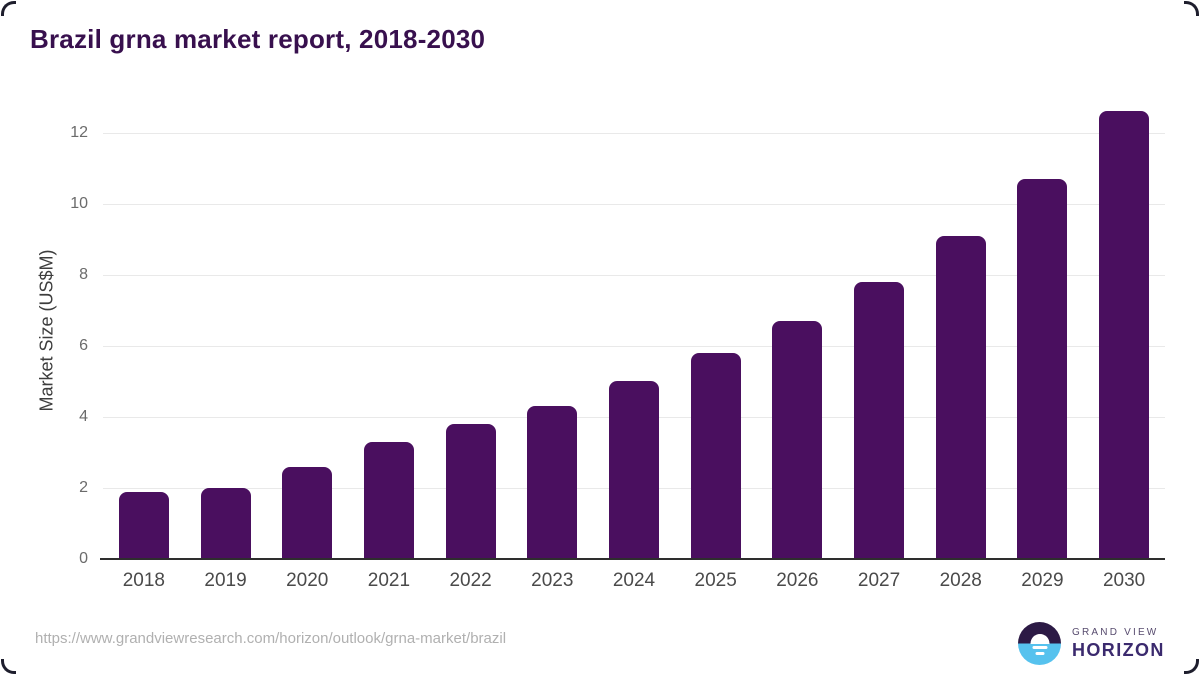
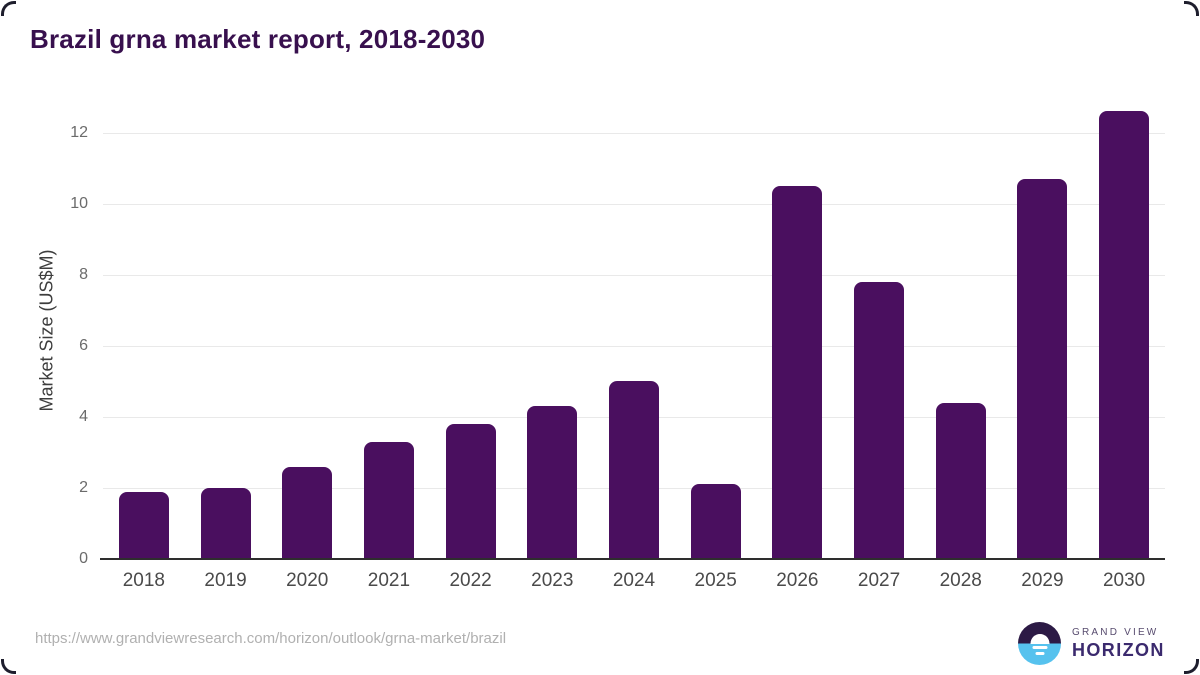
2025: 5.8 -> 2.1
2026: 6.7 -> 10.5
2028: 9.1 -> 4.4
